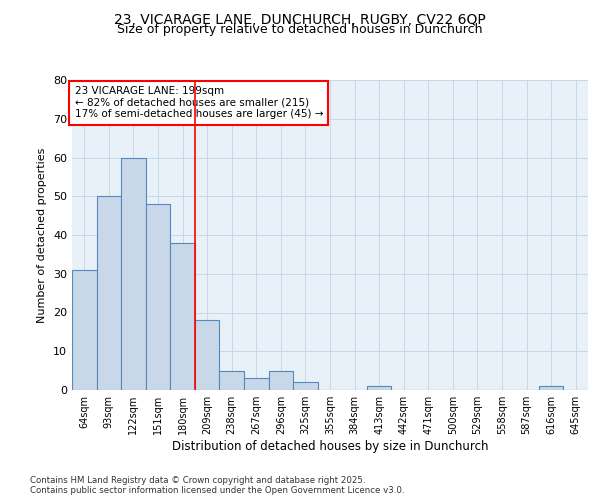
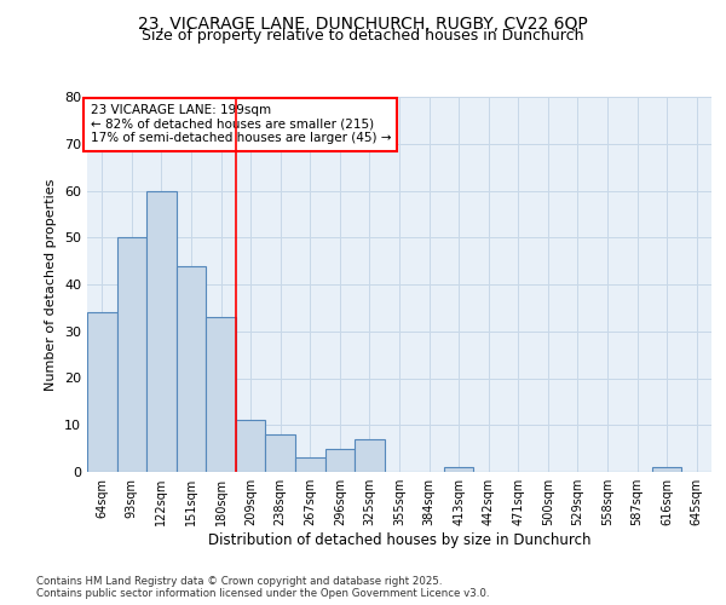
64sqm: 31 -> 34
151sqm: 48 -> 44
180sqm: 38 -> 33
209sqm: 18 -> 11
238sqm: 5 -> 8
325sqm: 2 -> 7
